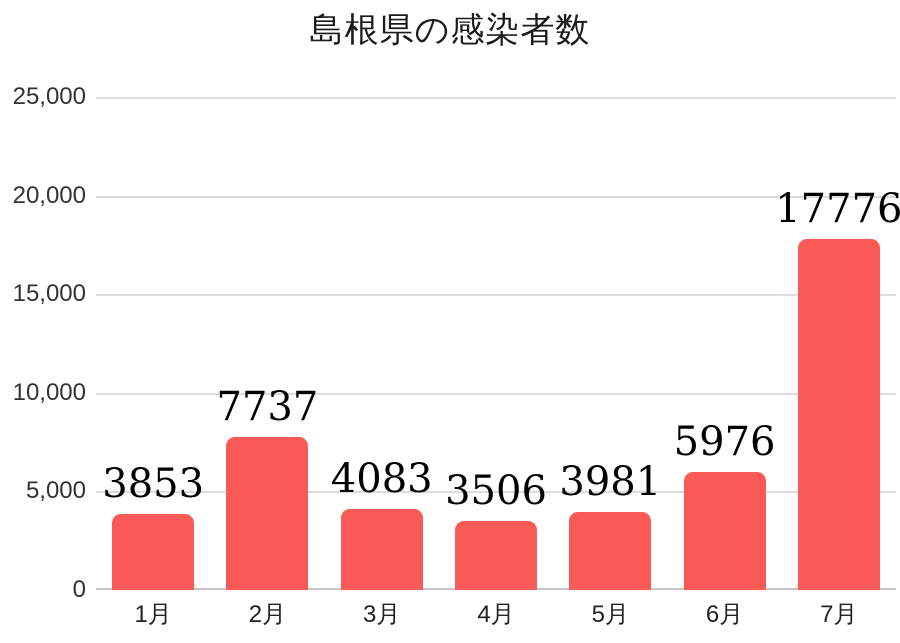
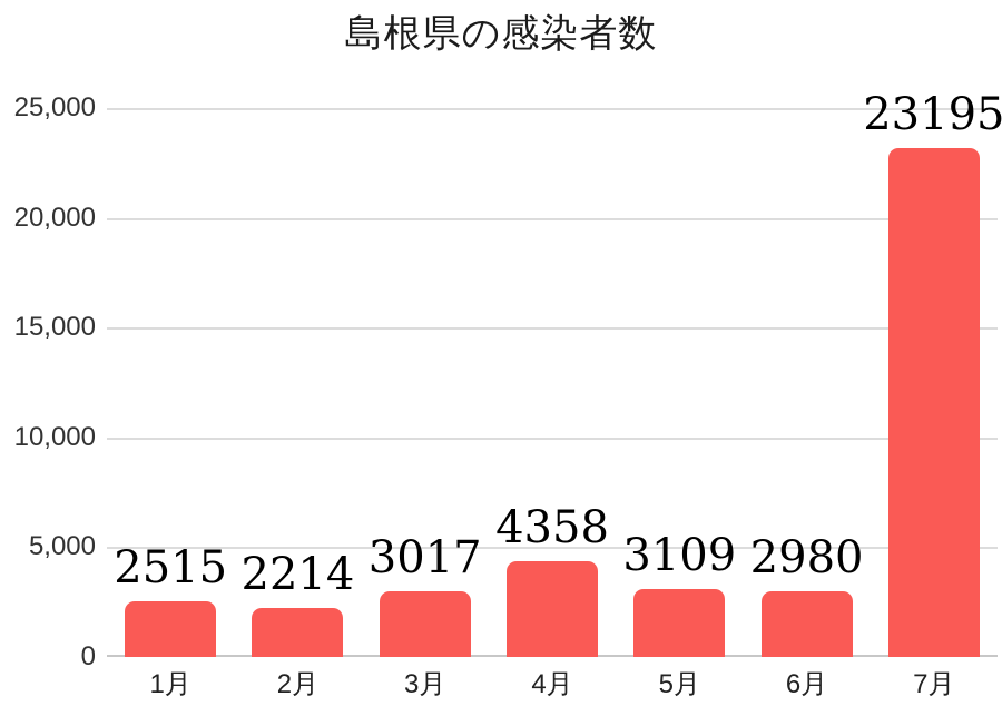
1月: 3853 -> 2515
2月: 7737 -> 2214
3月: 4083 -> 3017
4月: 3506 -> 4358
5月: 3981 -> 3109
6月: 5976 -> 2980
7月: 17776 -> 23195
